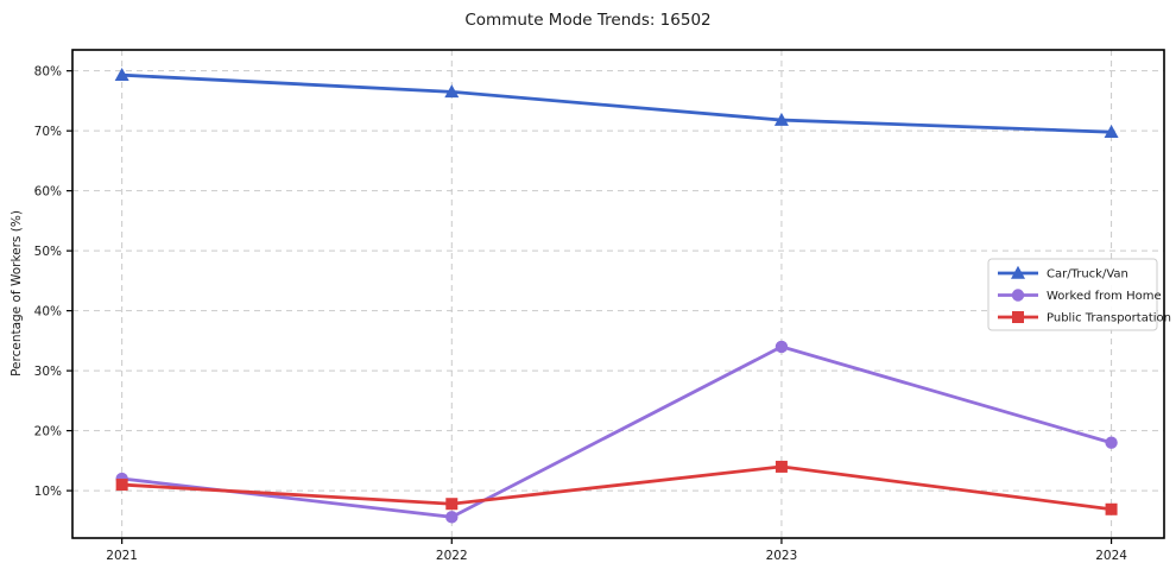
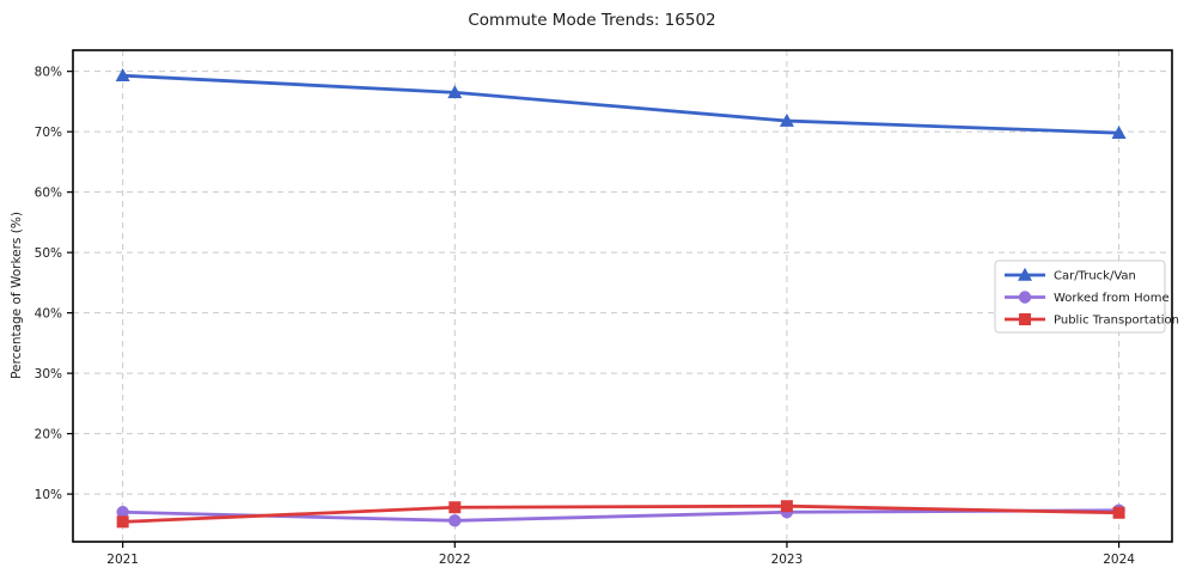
Worked from Home/2021: 12% -> 7%
Public Transportation/2021: 11% -> 5%
Worked from Home/2023: 34% -> 7%
Public Transportation/2023: 14% -> 8%
Worked from Home/2024: 18% -> 7%
